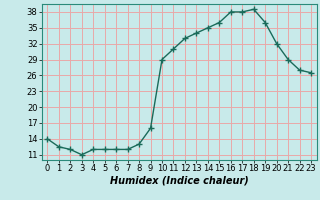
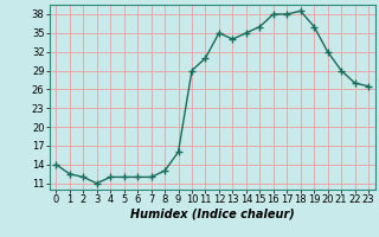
12: 33.0 -> 35.0
